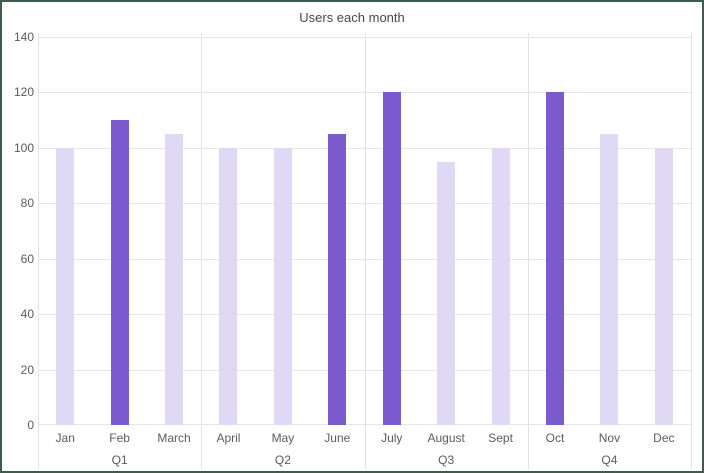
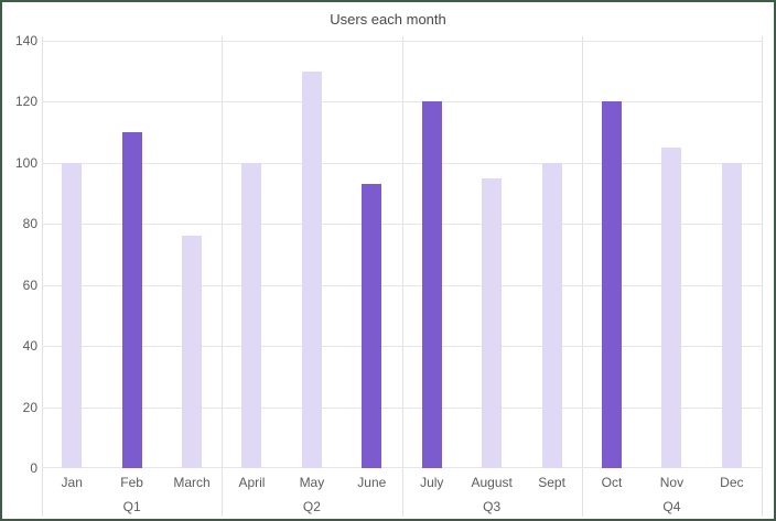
March: 105 -> 76
May: 100 -> 130
June: 105 -> 93
